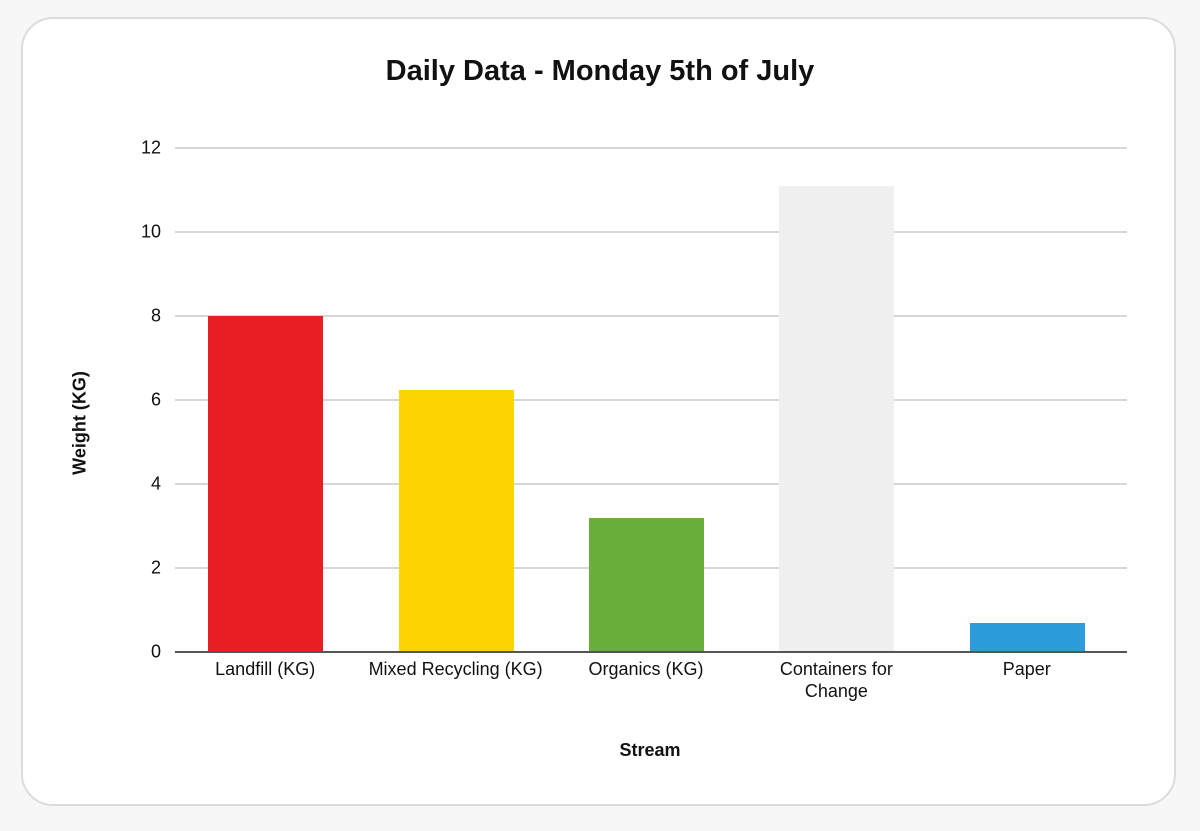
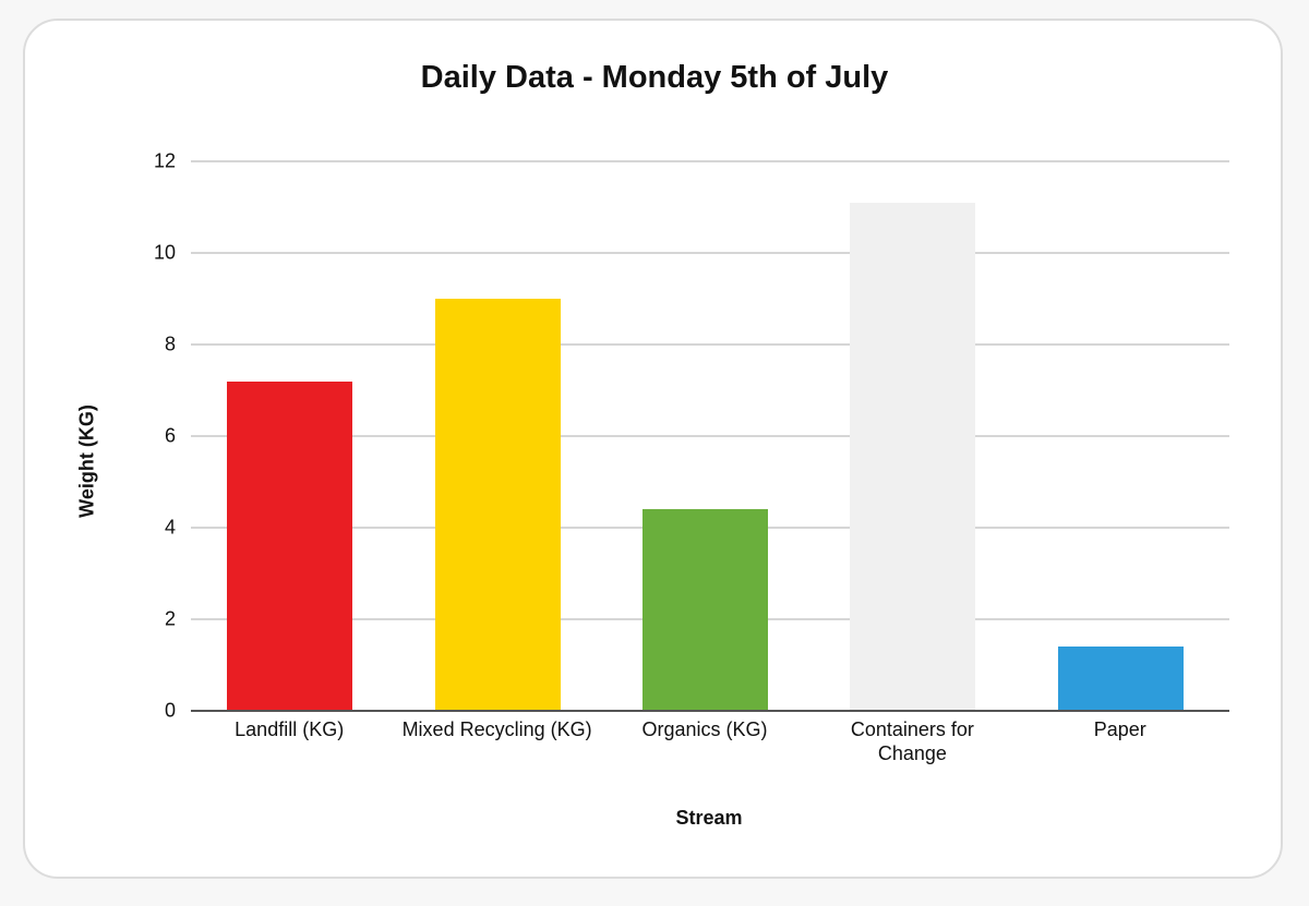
Landfill (KG): 8.0 -> 7.2
Mixed Recycling (KG): 6.2 -> 9.0
Organics (KG): 3.2 -> 4.4
Paper: 0.7 -> 1.4
